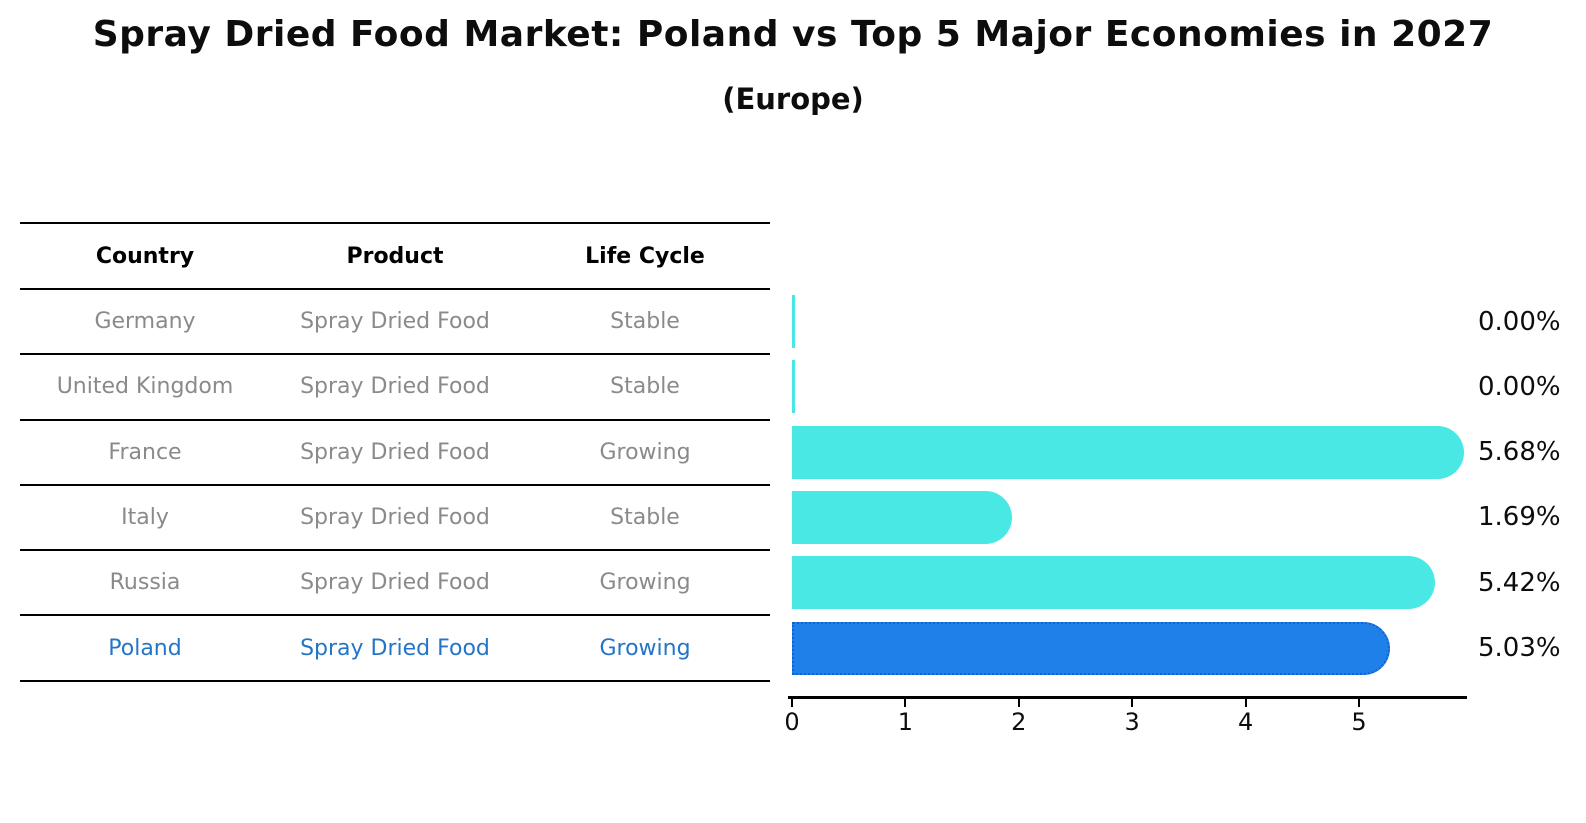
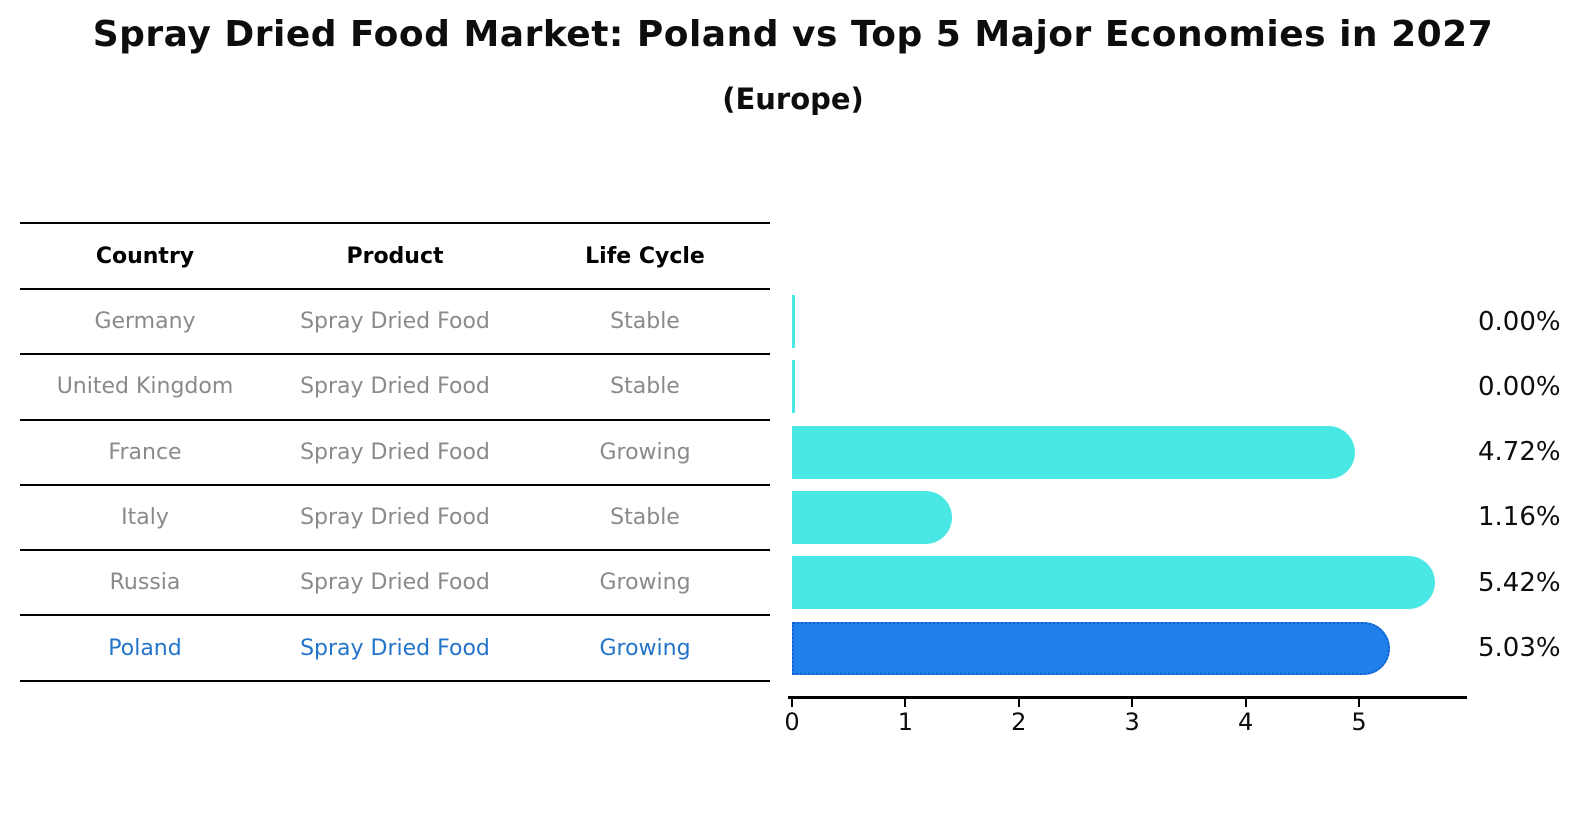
France: 5.68% -> 4.72%
Italy: 1.69% -> 1.16%
